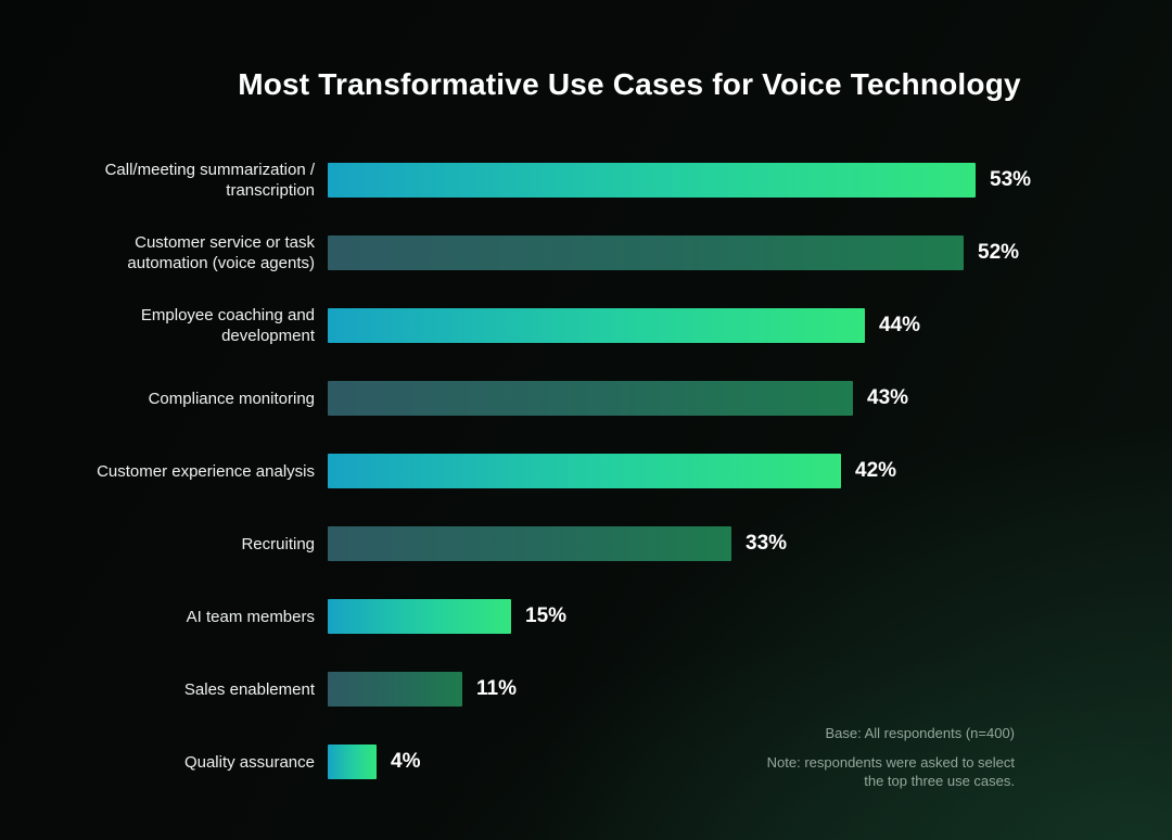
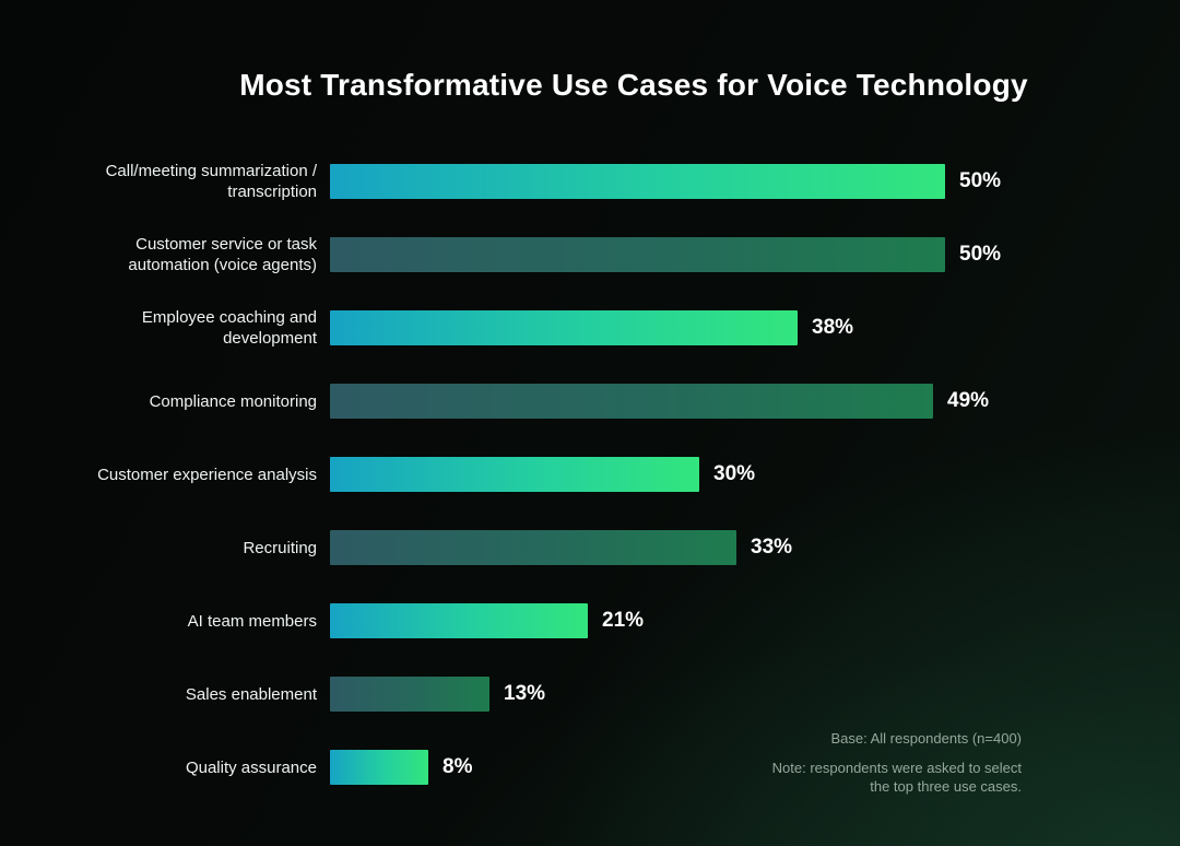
Call/meeting summarization / transcription: 53% -> 50%
Customer service or task automation (voice agents): 52% -> 50%
Employee coaching and development: 44% -> 38%
Compliance monitoring: 43% -> 49%
Customer experience analysis: 42% -> 30%
AI team members: 15% -> 21%
Sales enablement: 11% -> 13%
Quality assurance: 4% -> 8%
